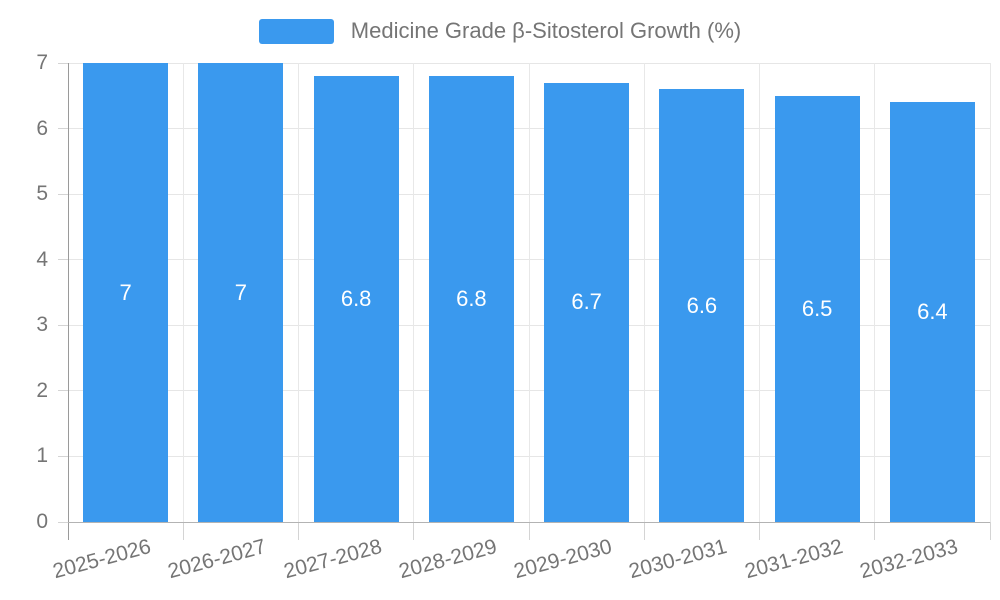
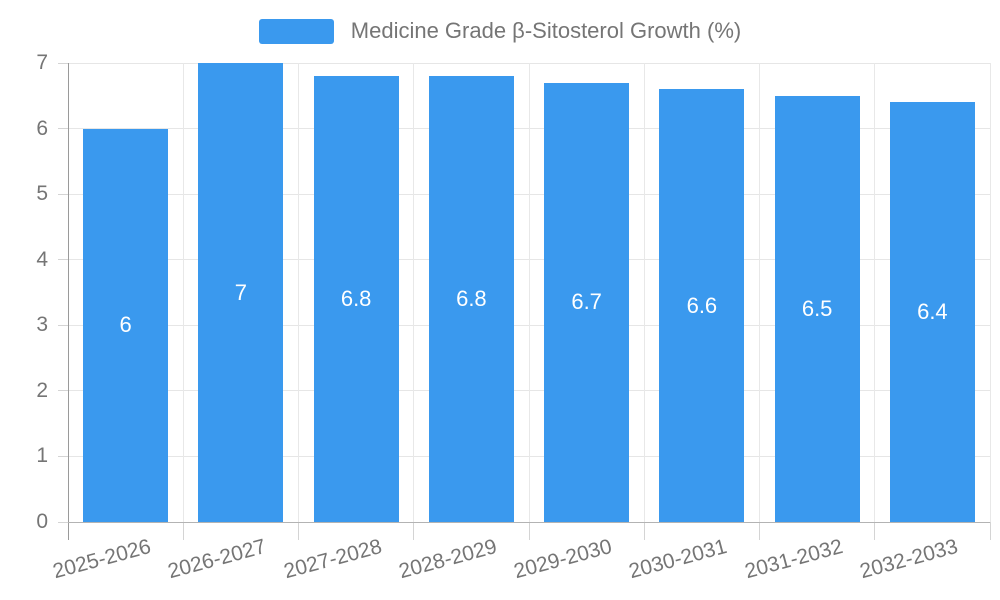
2025-2026: 7 -> 6
